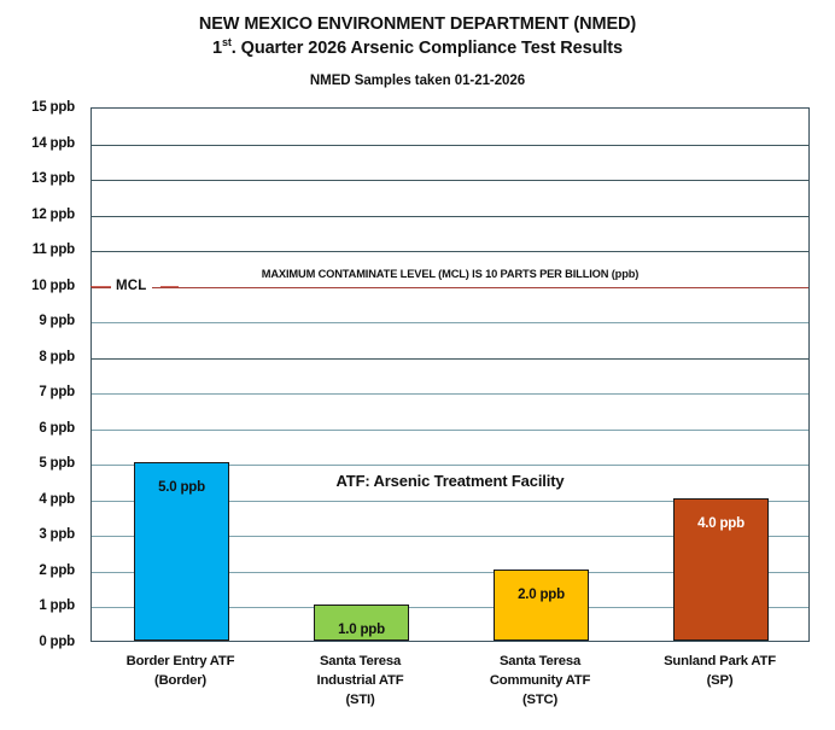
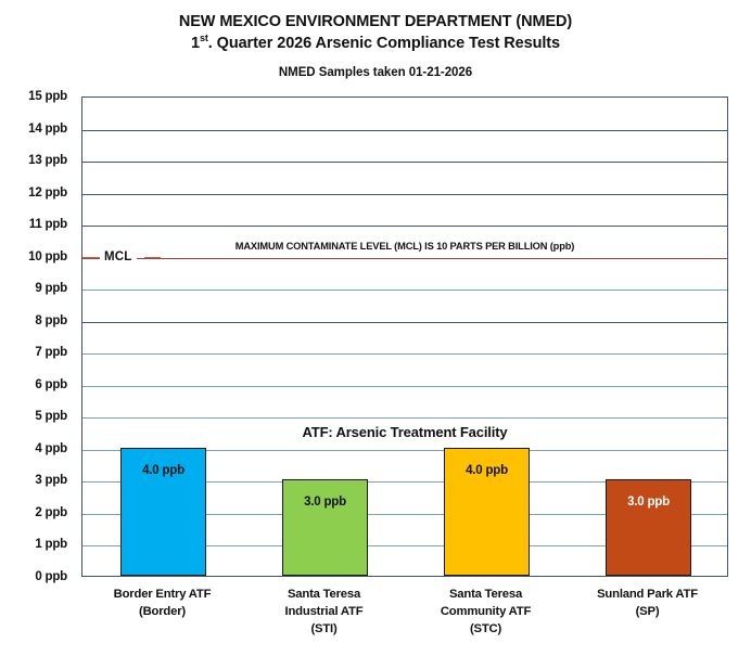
Border Entry ATF (Border): 5.0 -> 4.0
Santa Teresa Industrial ATF (STI): 1.0 -> 3.0
Santa Teresa Community ATF (STC): 2.0 -> 4.0
Sunland Park ATF (SP): 4.0 -> 3.0
